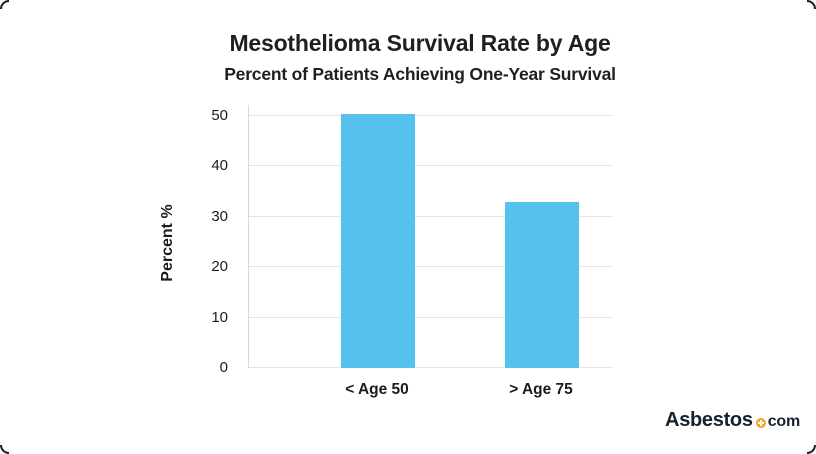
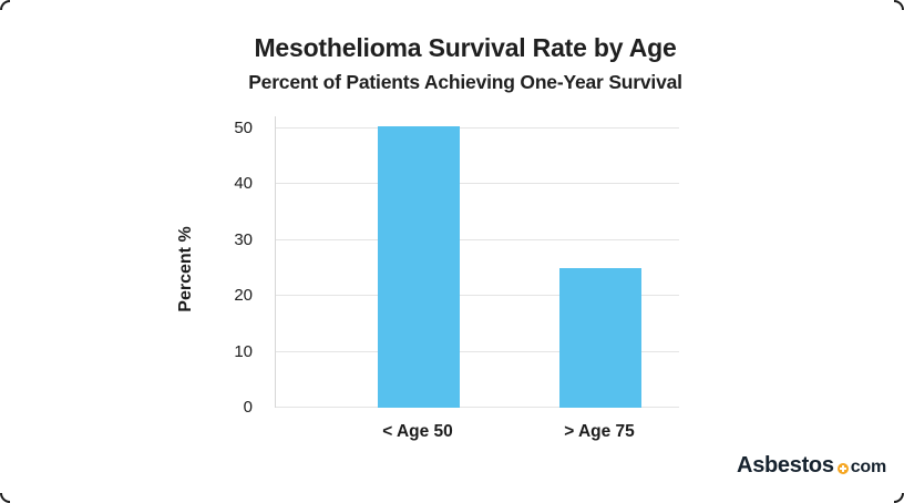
> Age 75: 33 -> 25
